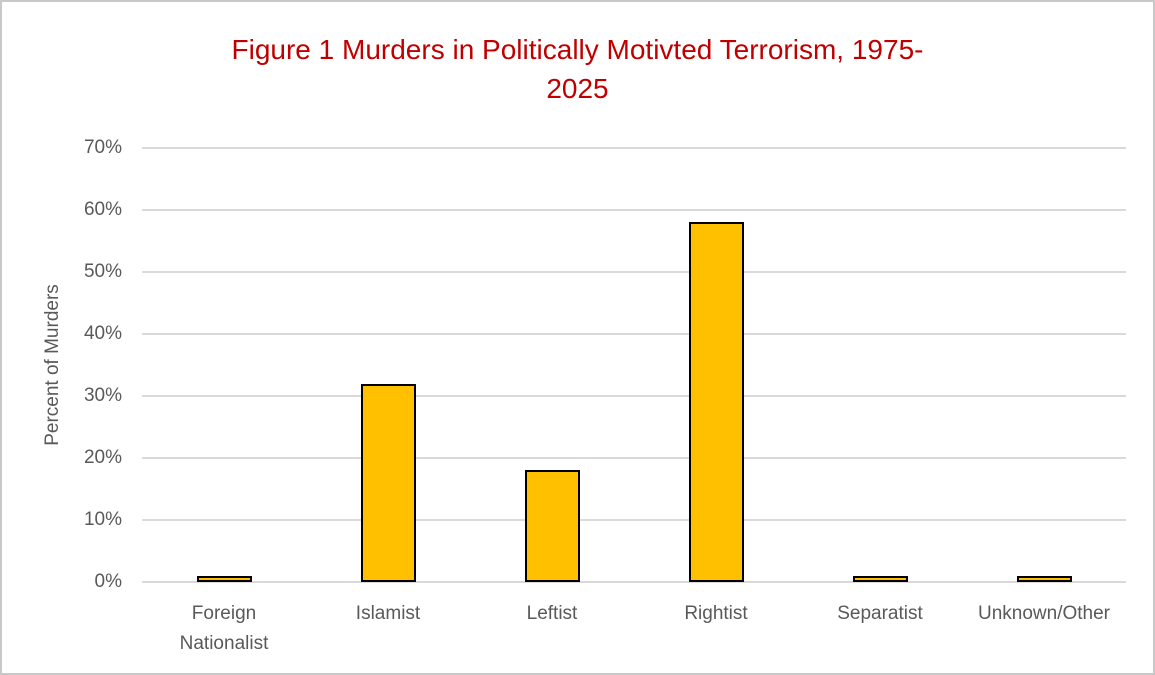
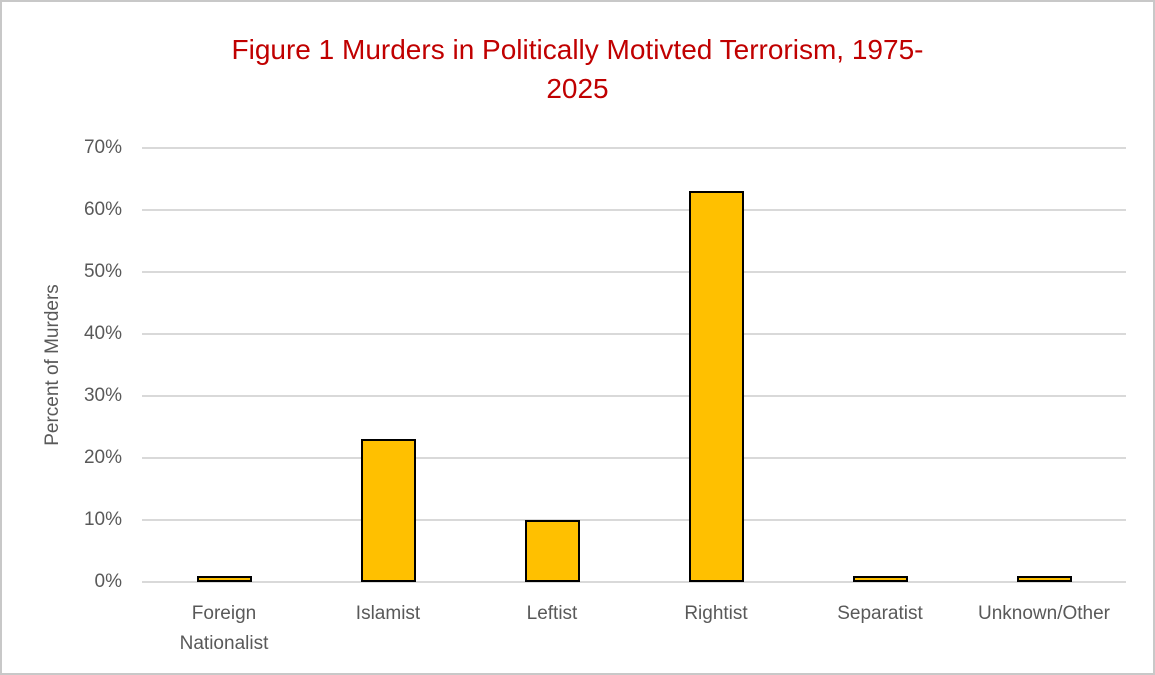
Islamist: 32% -> 23%
Leftist: 18% -> 10%
Rightist: 58% -> 63%
